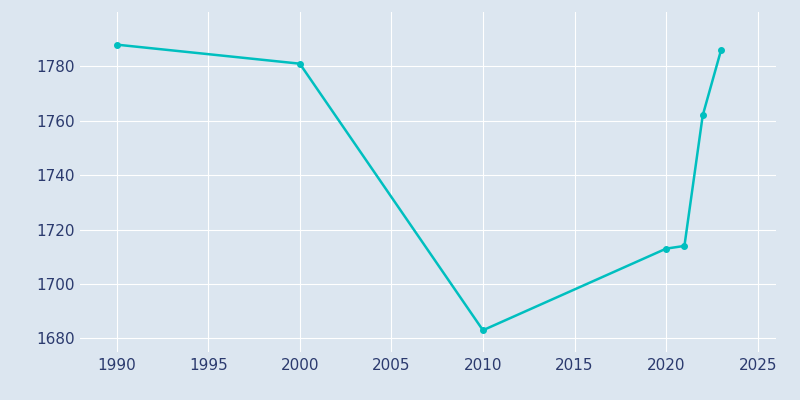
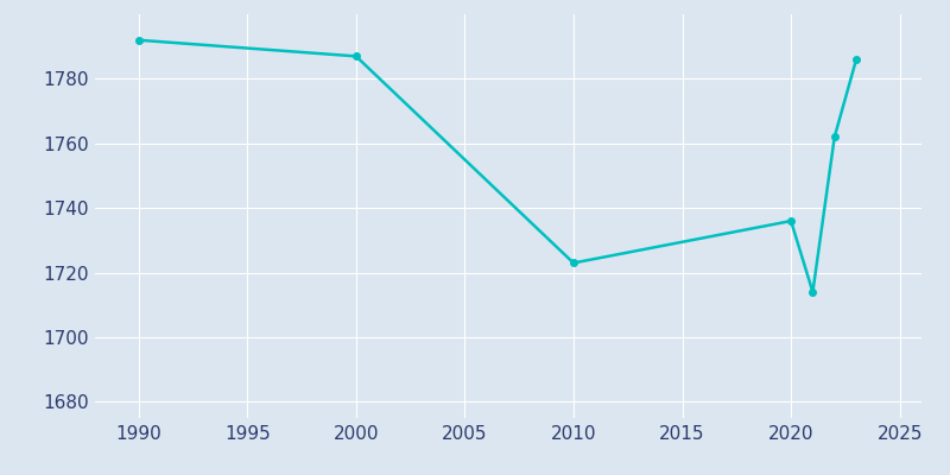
1990: 1788 -> 1792
2000: 1781 -> 1787
2010: 1683 -> 1723
2020: 1713 -> 1736
